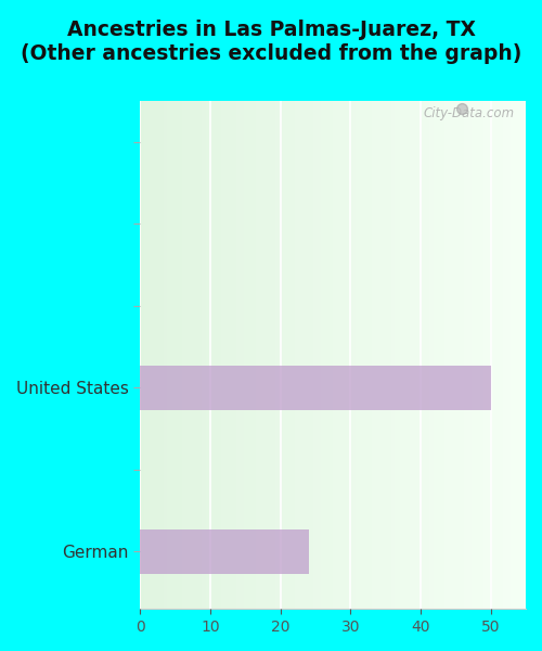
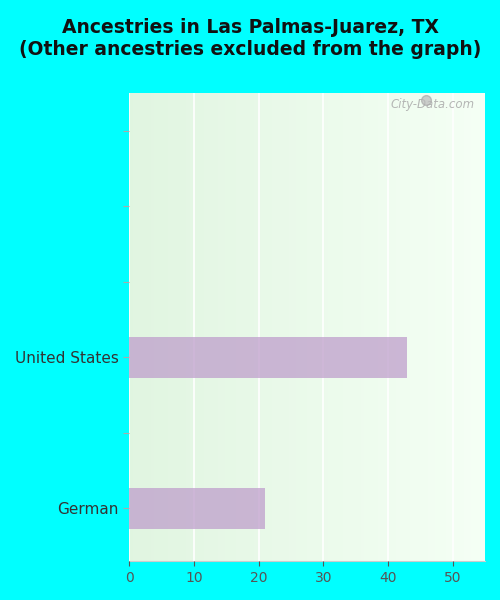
United States: 50 -> 43
German: 24 -> 21
